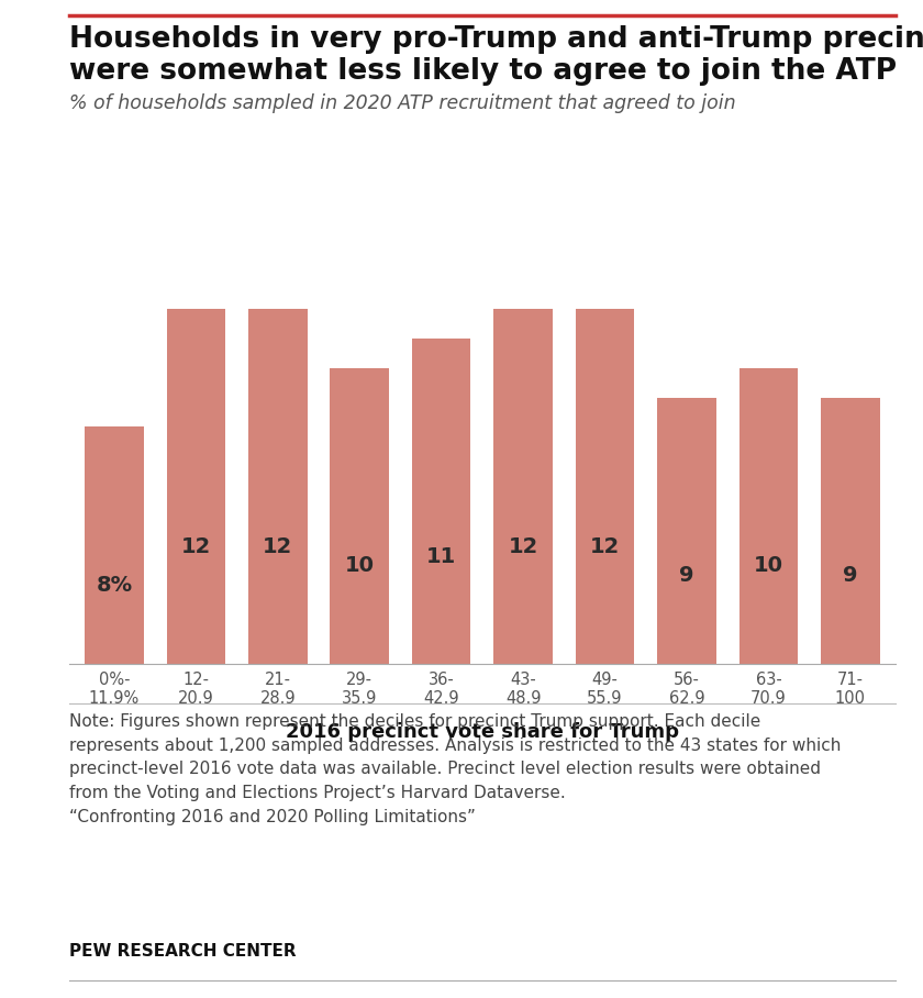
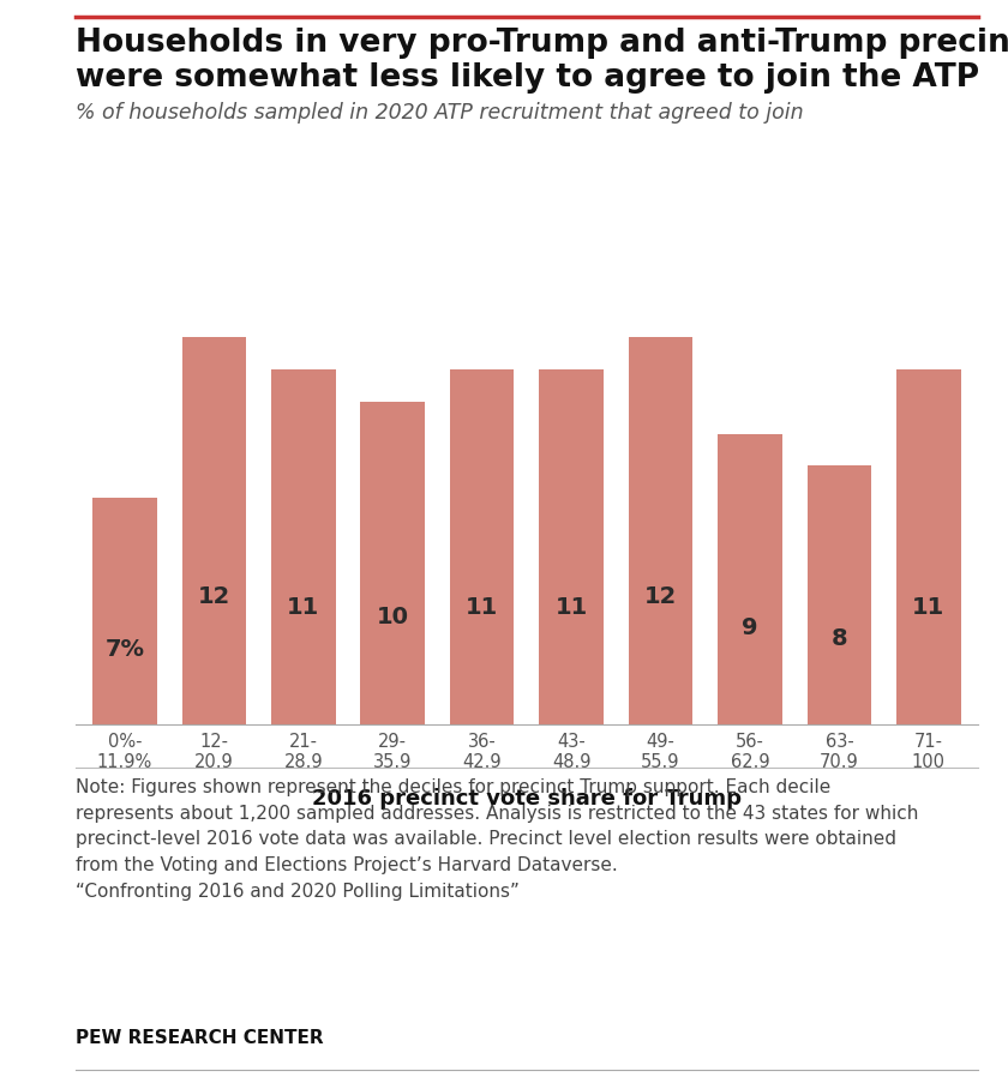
0%- 11.9%: 8% -> 7%
21- 28.9: 12 -> 11
43- 48.9: 12 -> 11
63- 70.9: 10 -> 8
71- 100: 9 -> 11
